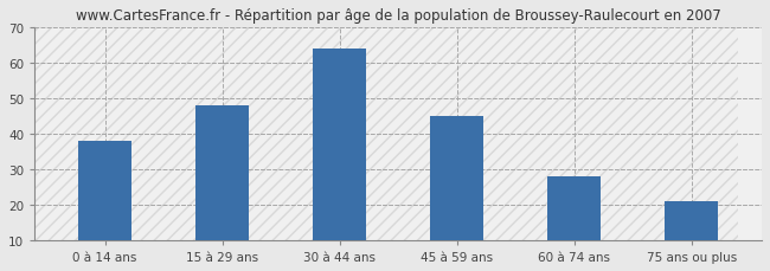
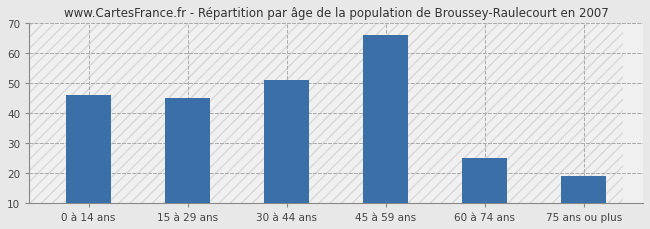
0 à 14 ans: 38 -> 46
15 à 29 ans: 48 -> 45
30 à 44 ans: 64 -> 51
45 à 59 ans: 45 -> 66
60 à 74 ans: 28 -> 25
75 ans ou plus: 21 -> 19
